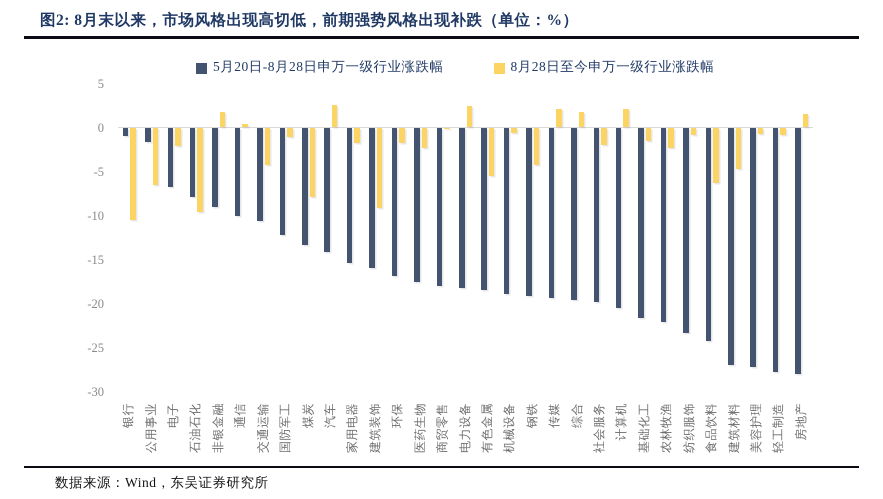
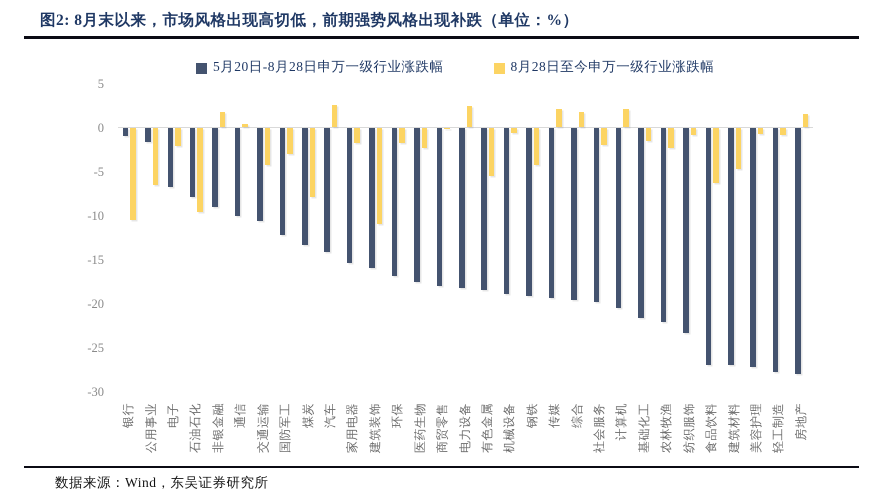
8月28日至今申万一级行业涨跌幅/国防军工: -1 -> -3
8月28日至今申万一级行业涨跌幅/建筑装饰: -9 -> -11
5月20日-8月28日申万一级行业涨跌幅/食品饮料: -24 -> -27
